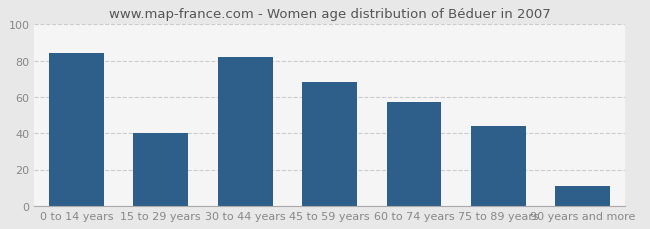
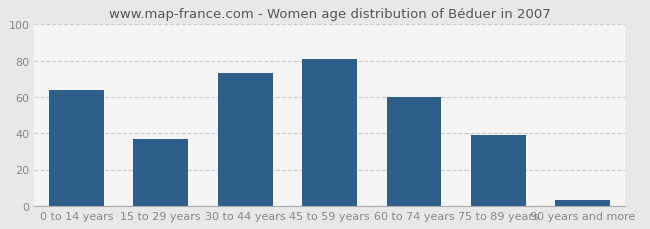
0 to 14 years: 84 -> 64
15 to 29 years: 40 -> 37
30 to 44 years: 82 -> 73
45 to 59 years: 68 -> 81
60 to 74 years: 57 -> 60
75 to 89 years: 44 -> 39
90 years and more: 11 -> 3
